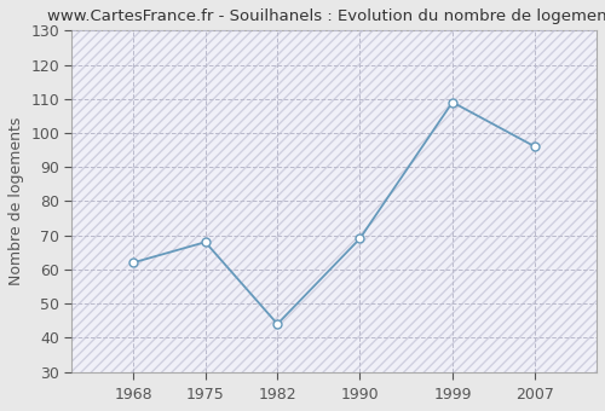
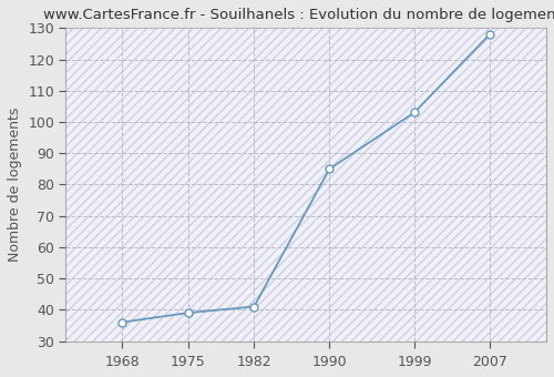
1968: 62 -> 36
1975: 68 -> 39
1982: 44 -> 41
1990: 69 -> 85
1999: 109 -> 103
2007: 96 -> 128
